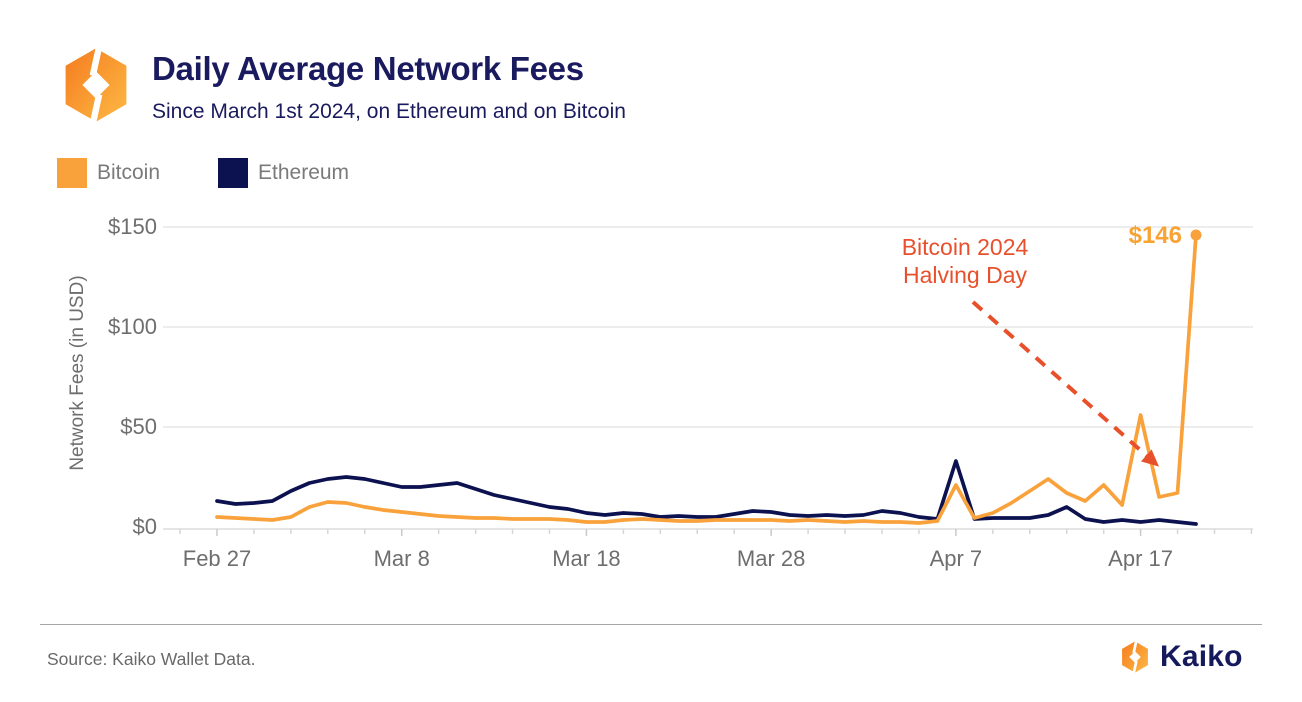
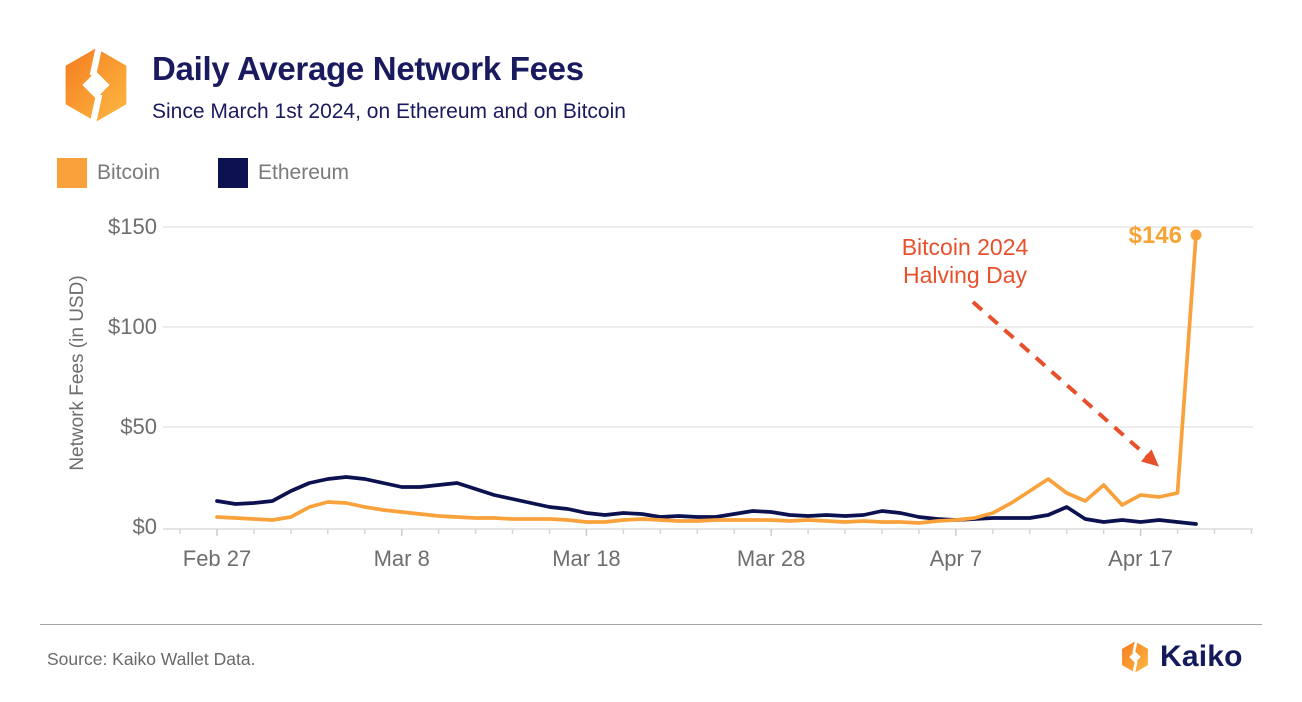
Ethereum/Apr 7: $33 -> $4
Bitcoin/Apr 7: $21 -> $4
Bitcoin/Apr 17: $56 -> $16
